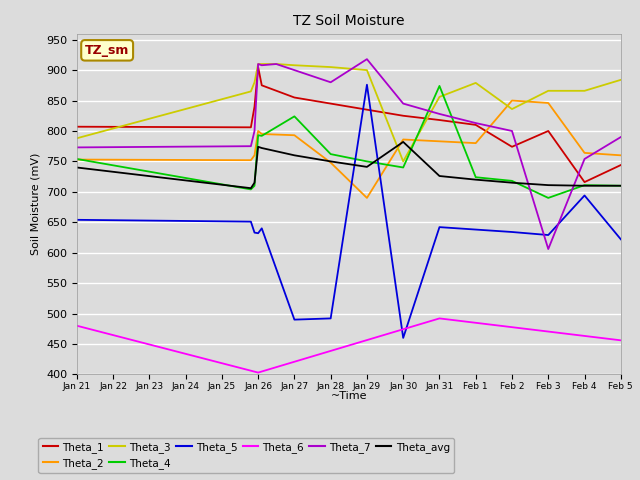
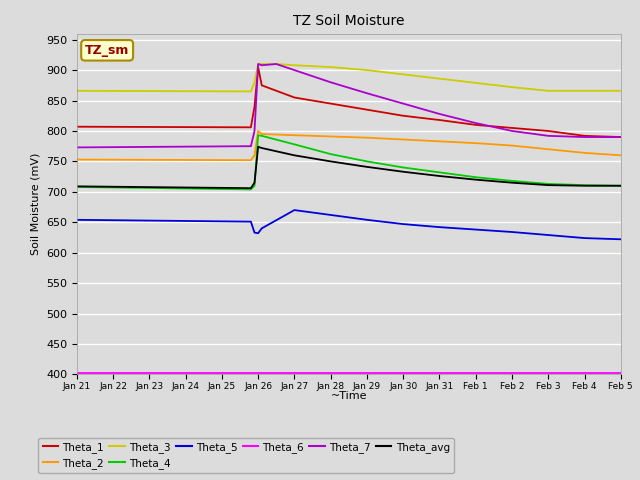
Theta_3/Jan 21: 788 -> 866
Theta_4/Jan 21: 754 -> 708
Theta_6/Jan 21: 480 -> 403
Theta_avg/Jan 21: 740 -> 709
Theta_4/Jan 27: 824 -> 778
Theta_5/Jan 27: 490 -> 670
Theta_2/Jan 28: 748 -> 791
Theta_5/Jan 28: 492 -> 662
Theta_2/Jan 29: 690 -> 789
Theta_5/Jan 29: 876 -> 654
Theta_7/Jan 29: 918 -> 862
Theta_3/Jan 30: 750 -> 893
Theta_5/Jan 30: 460 -> 647
Theta_avg/Jan 30: 782 -> 733
Theta_3/Jan 31: 856 -> 886
Theta_4/Jan 31: 874 -> 732
Theta_6/Jan 31: 492 -> 403
Theta_1/Feb 2: 774 -> 805
Theta_2/Feb 2: 850 -> 776
Theta_3/Feb 2: 836 -> 872
Theta_2/Feb 3: 846 -> 770
Theta_4/Feb 3: 690 -> 713
Theta_7/Feb 3: 606 -> 792
Theta_1/Feb 4: 716 -> 792
Theta_5/Feb 4: 694 -> 624
Theta_7/Feb 4: 754 -> 790
Theta_1/Feb 5: 744 -> 790
Theta_3/Feb 5: 884 -> 866
Theta_6/Feb 5: 456 -> 403
